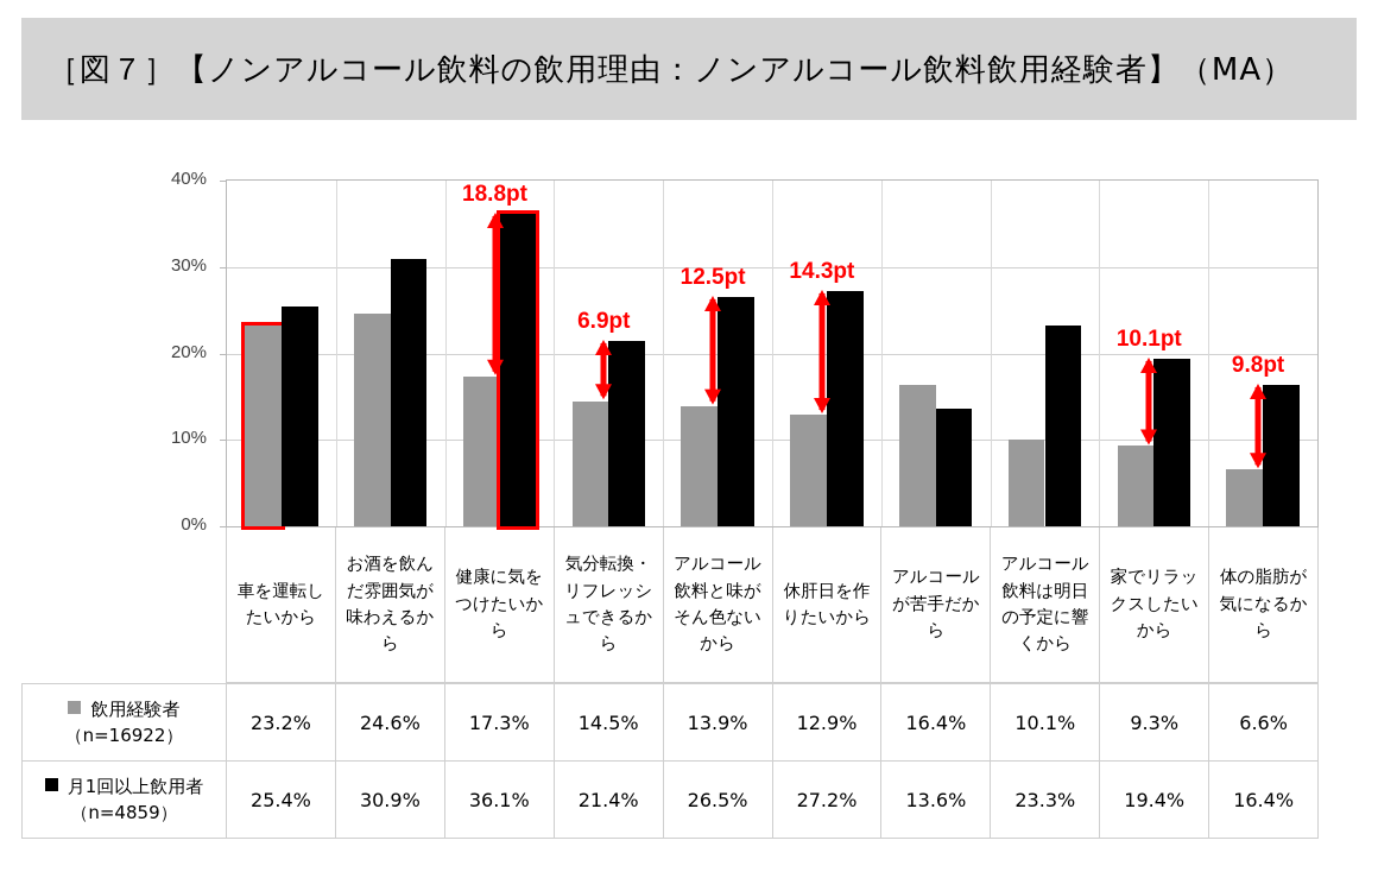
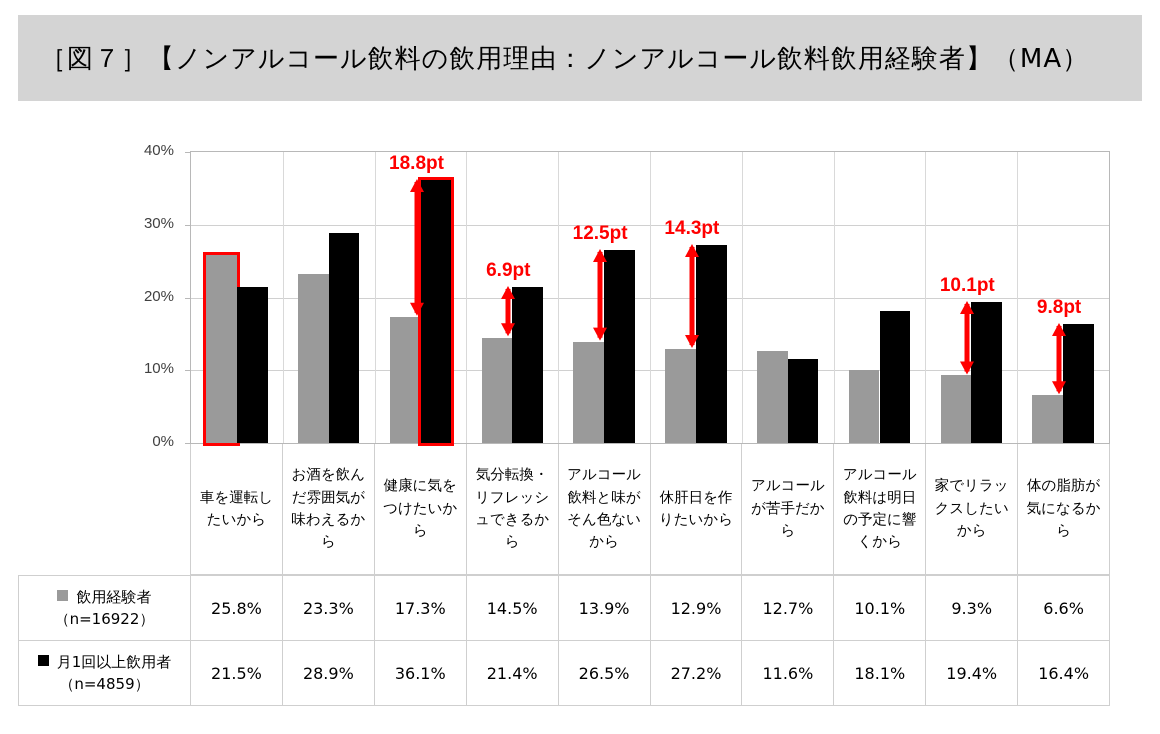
飲用経験者（n=16922）/車を運転したいから: 23.2% -> 25.8%
月1回以上飲用者（n=4859）/車を運転したいから: 25.4% -> 21.5%
飲用経験者（n=16922）/お酒を飲んだ雰囲気が味わえるから: 24.6% -> 23.3%
月1回以上飲用者（n=4859）/お酒を飲んだ雰囲気が味わえるから: 30.9% -> 28.9%
飲用経験者（n=16922）/アルコールが苦手だから: 16.4% -> 12.7%
月1回以上飲用者（n=4859）/アルコールが苦手だから: 13.6% -> 11.6%
月1回以上飲用者（n=4859）/アルコール飲料は明日の予定に響くから: 23.3% -> 18.1%
